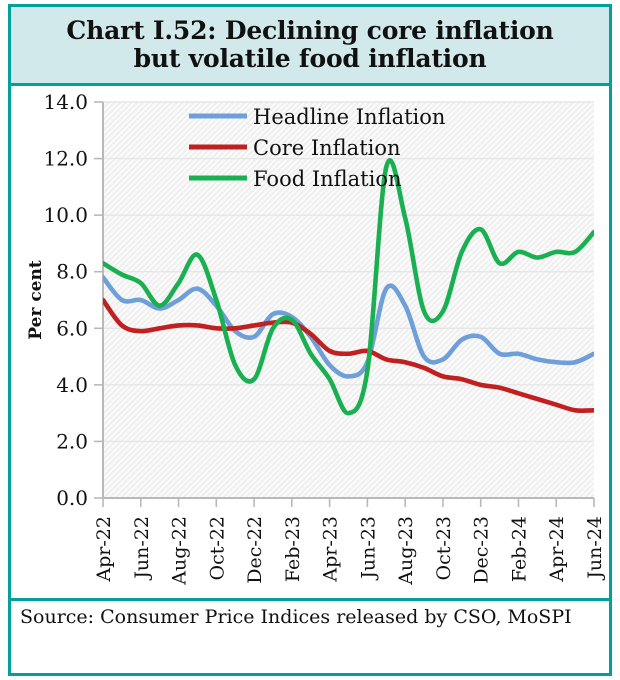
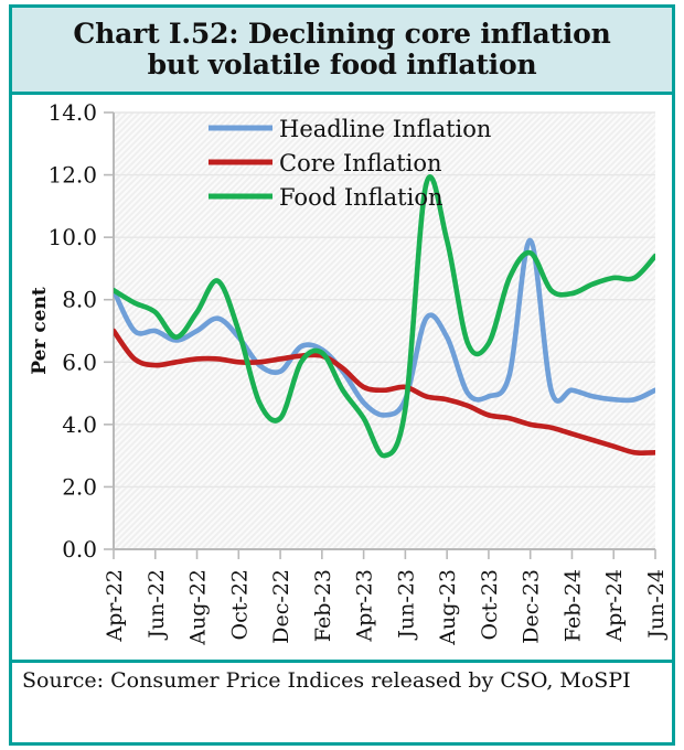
Headline Inflation/Apr-22: 7.8 -> 8.3
Headline Inflation/Dec-23: 5.7 -> 9.9
Food Inflation/Feb-24: 8.7 -> 8.2
